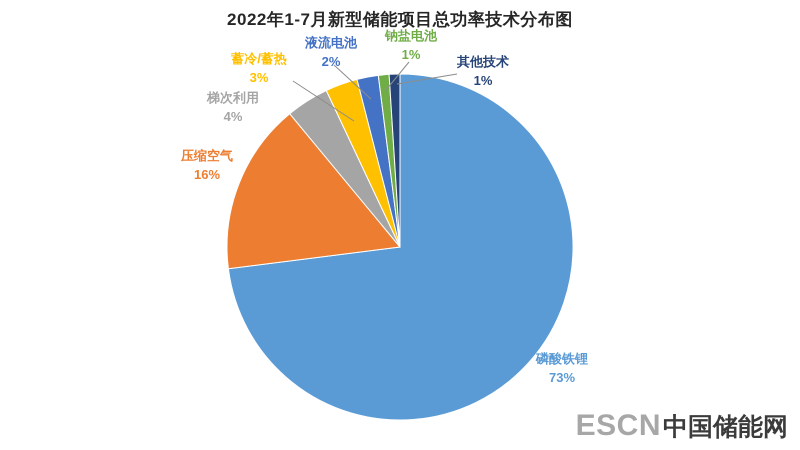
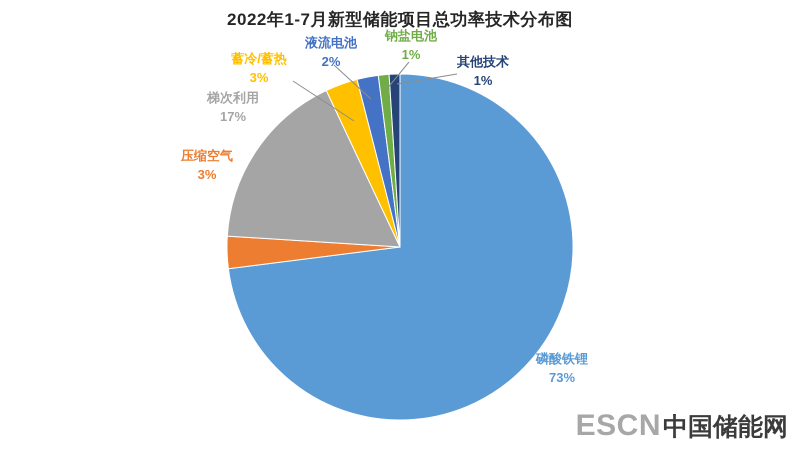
压缩空气: 16% -> 3%
梯次利用: 4% -> 17%
